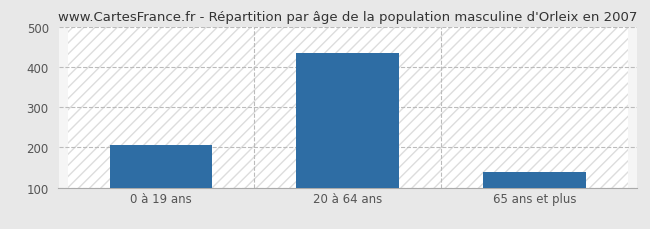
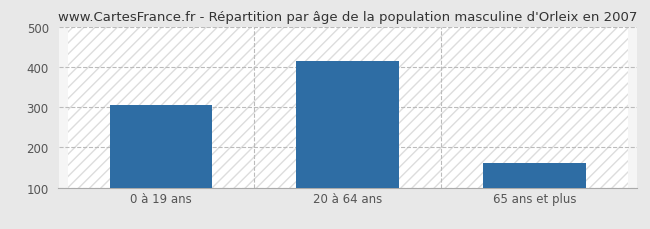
0 à 19 ans: 207 -> 305
20 à 64 ans: 435 -> 415
65 ans et plus: 138 -> 160
